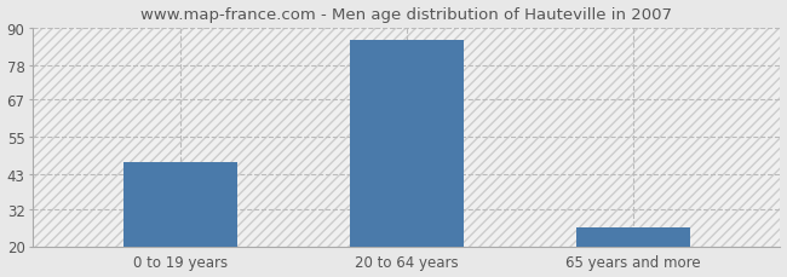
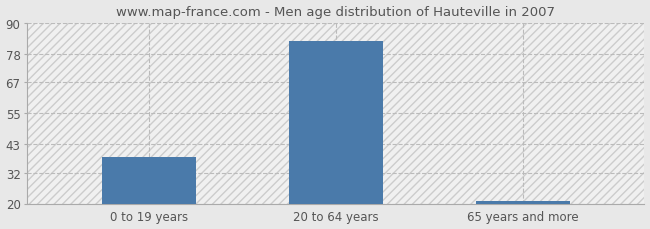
0 to 19 years: 47 -> 38
20 to 64 years: 86 -> 83
65 years and more: 26 -> 21
